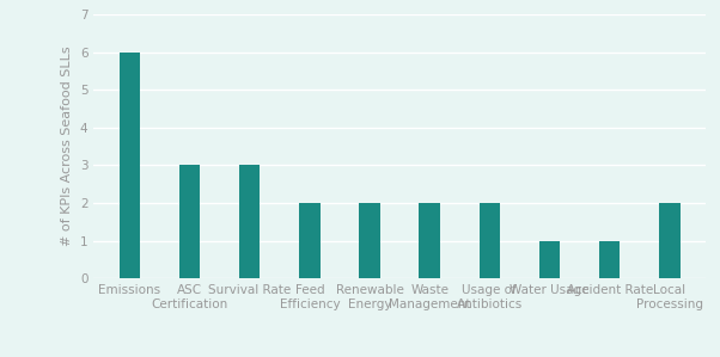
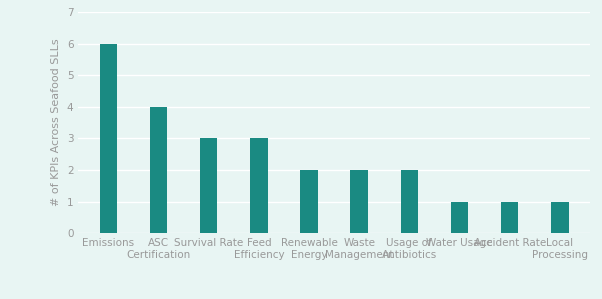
ASC Certification: 3 -> 4
Feed Efficiency: 2 -> 3
Local Processing: 2 -> 1
